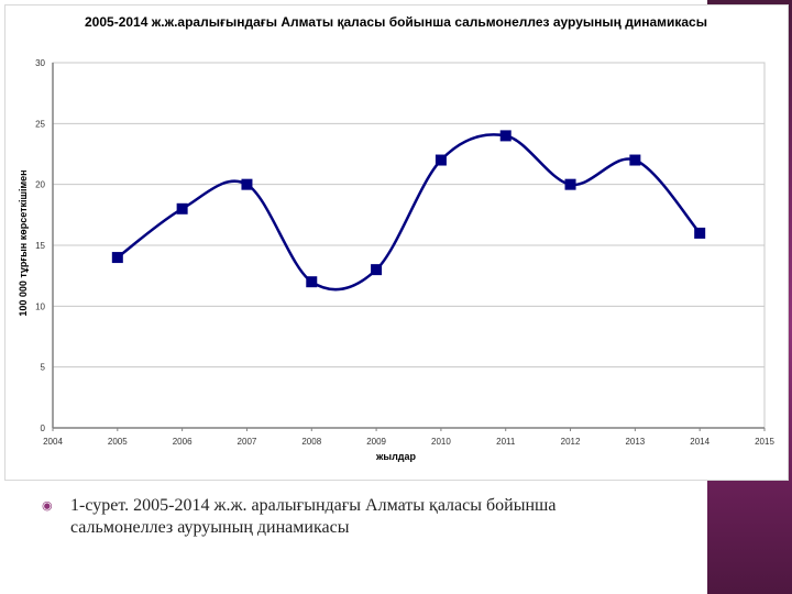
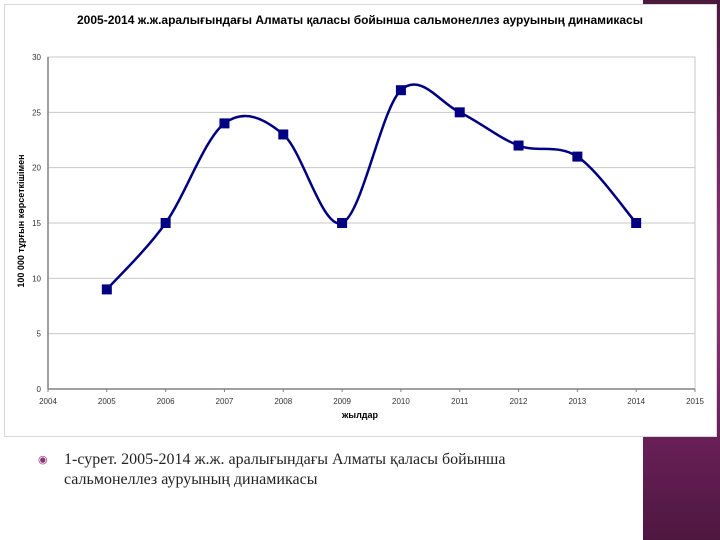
2005: 14 -> 9
2006: 18 -> 15
2007: 20 -> 24
2008: 12 -> 23
2009: 13 -> 15
2010: 22 -> 27
2011: 24 -> 25
2012: 20 -> 22
2013: 22 -> 21
2014: 16 -> 15
